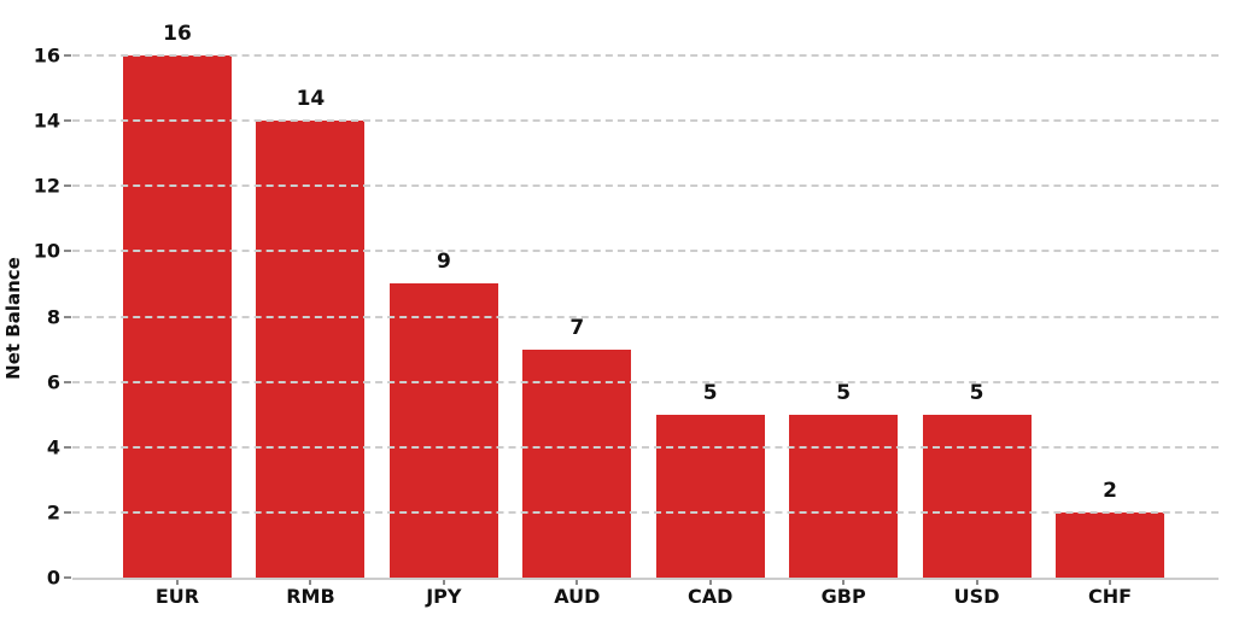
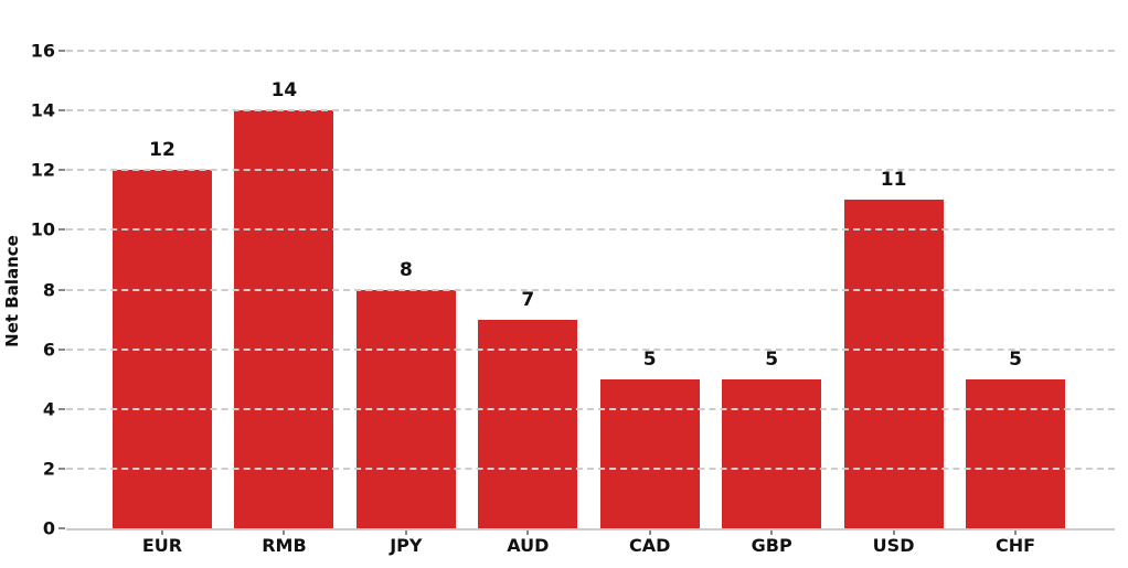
EUR: 16 -> 12
JPY: 9 -> 8
USD: 5 -> 11
CHF: 2 -> 5
